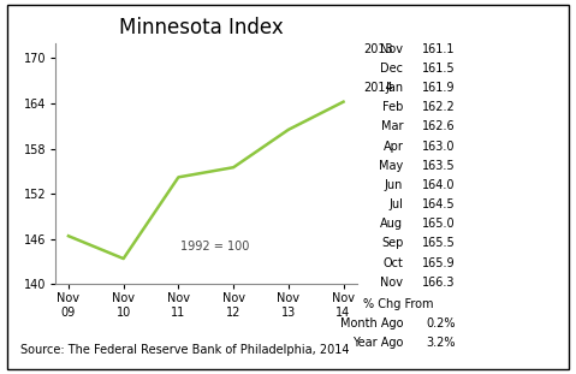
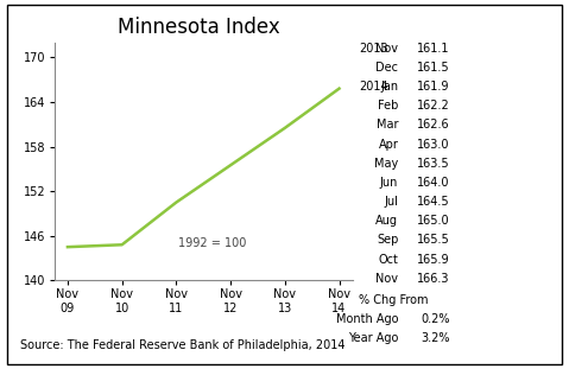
Nov 09: 146.4 -> 144.5
Nov 10: 143.4 -> 144.8
Nov 11: 154.2 -> 150.5
Nov 14: 164.2 -> 165.8
